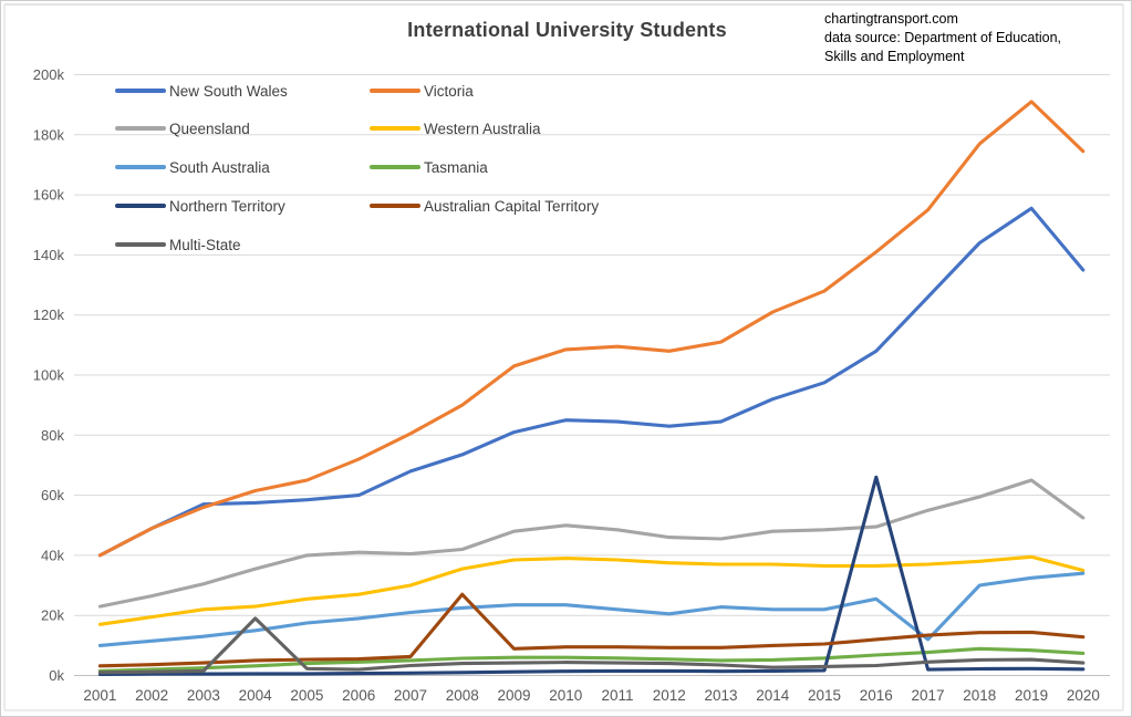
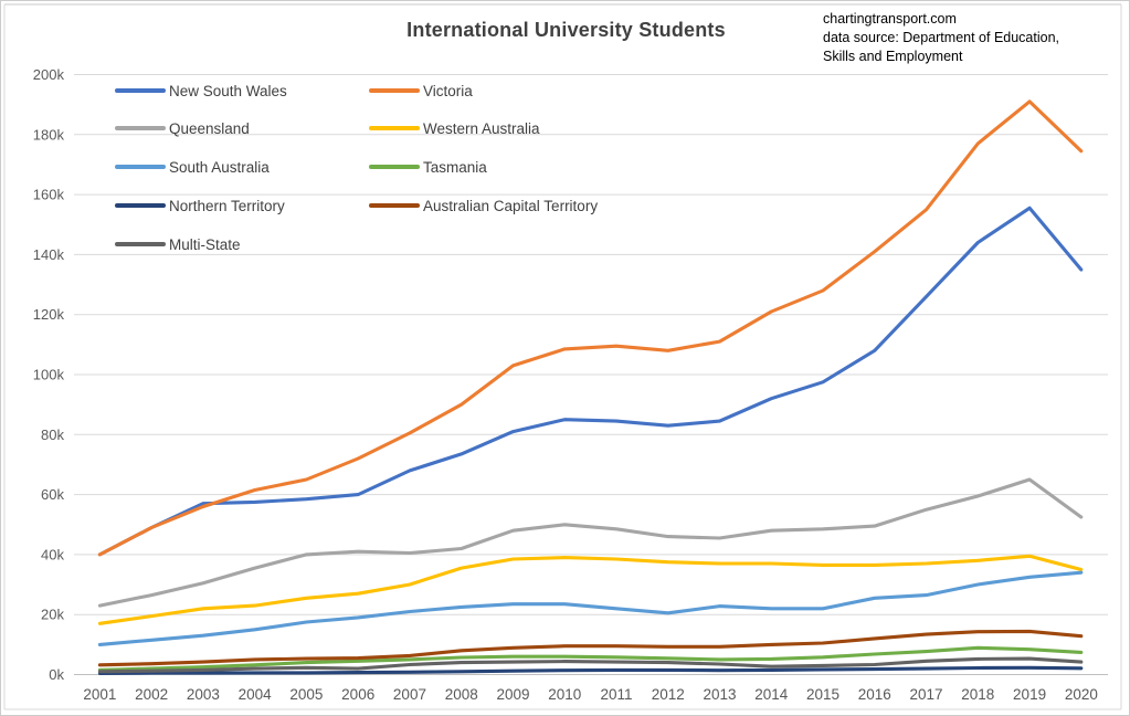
Multi-State/2004: 19k -> 2k
Australian Capital Territory/2008: 27k -> 8k
Northern Territory/2016: 66k -> 2k
South Australia/2017: 12k -> 26k
